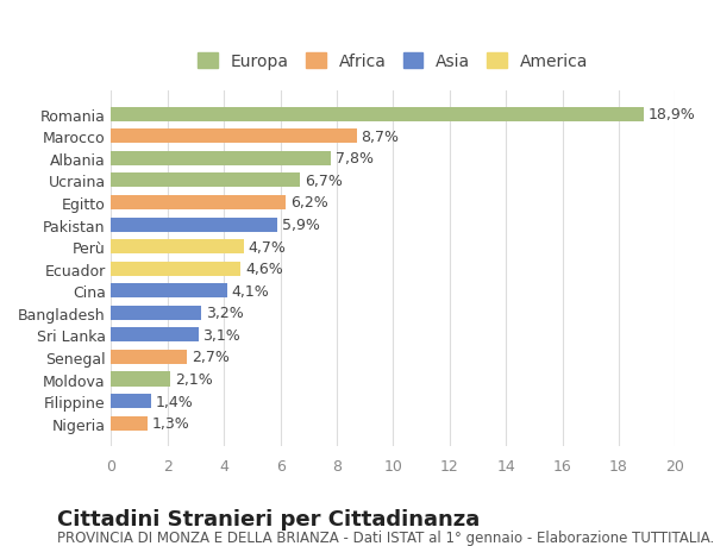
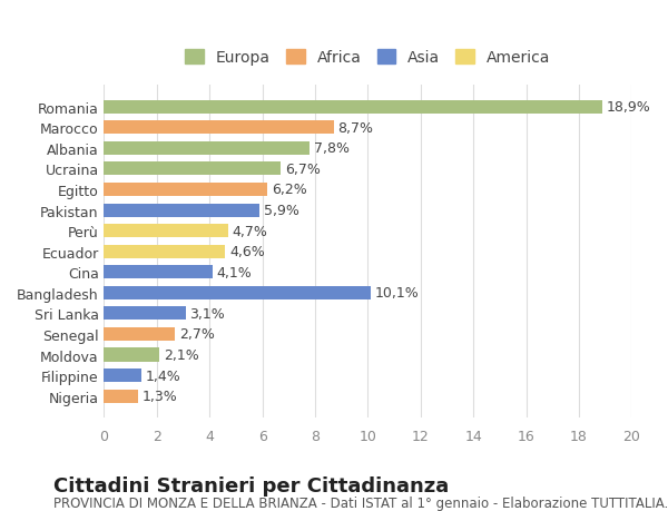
Bangladesh: 3,2% -> 10,1%
